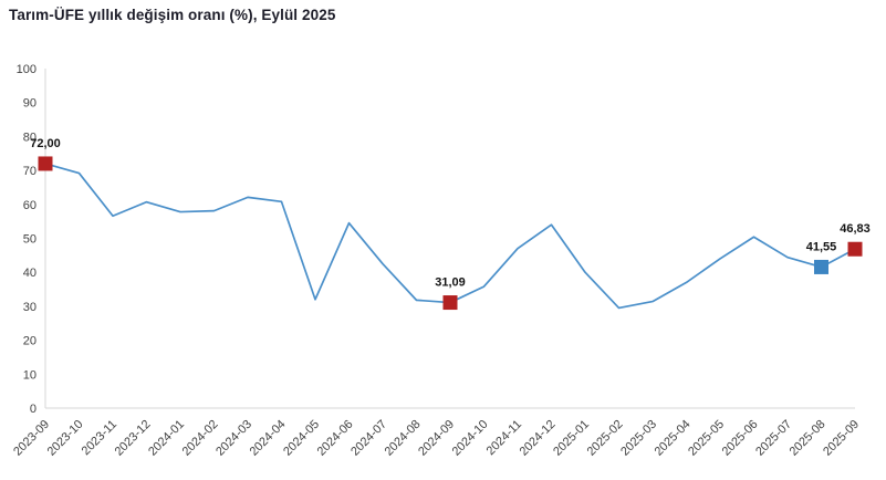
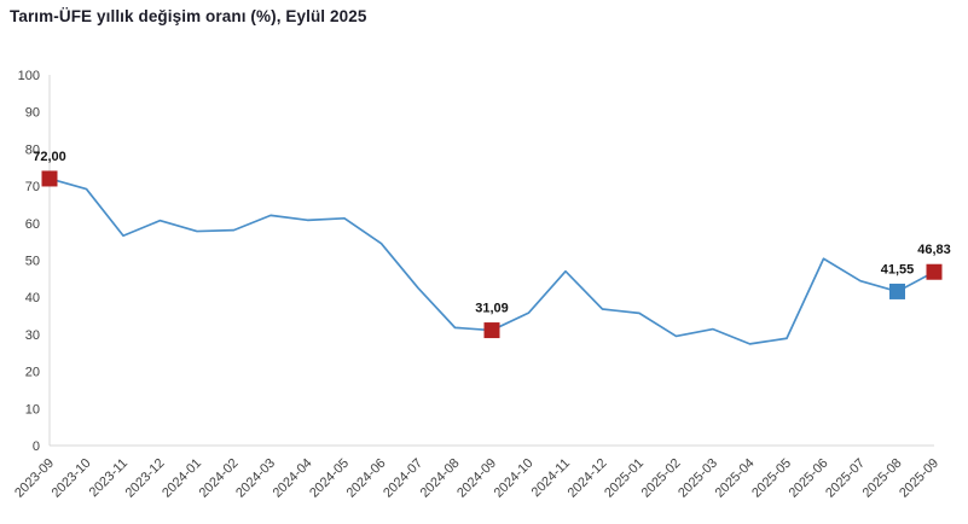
2024-05: 32 -> 61
2024-12: 54 -> 37
2025-01: 40 -> 36
2025-04: 37 -> 27
2025-05: 44 -> 29
